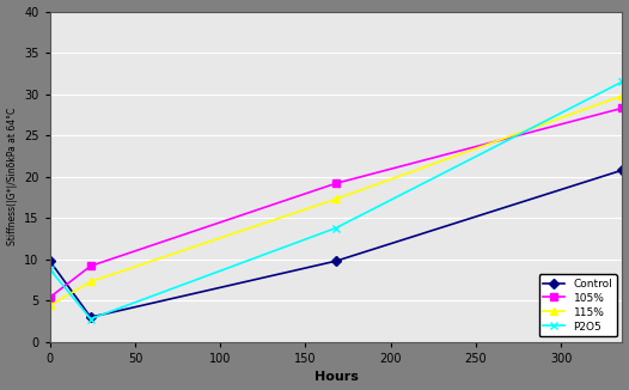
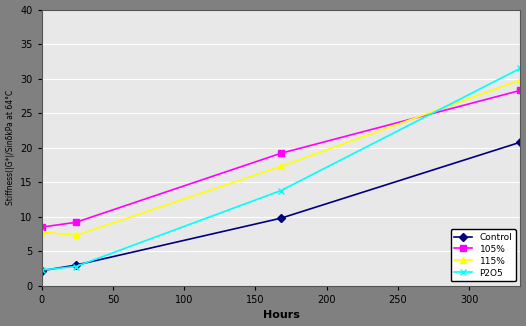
Control/0: 9.8 -> 2.2
105%/0: 5.4 -> 8.5
115%/0: 4.4 -> 7.8
P2O5/0: 8.8 -> 2.3
